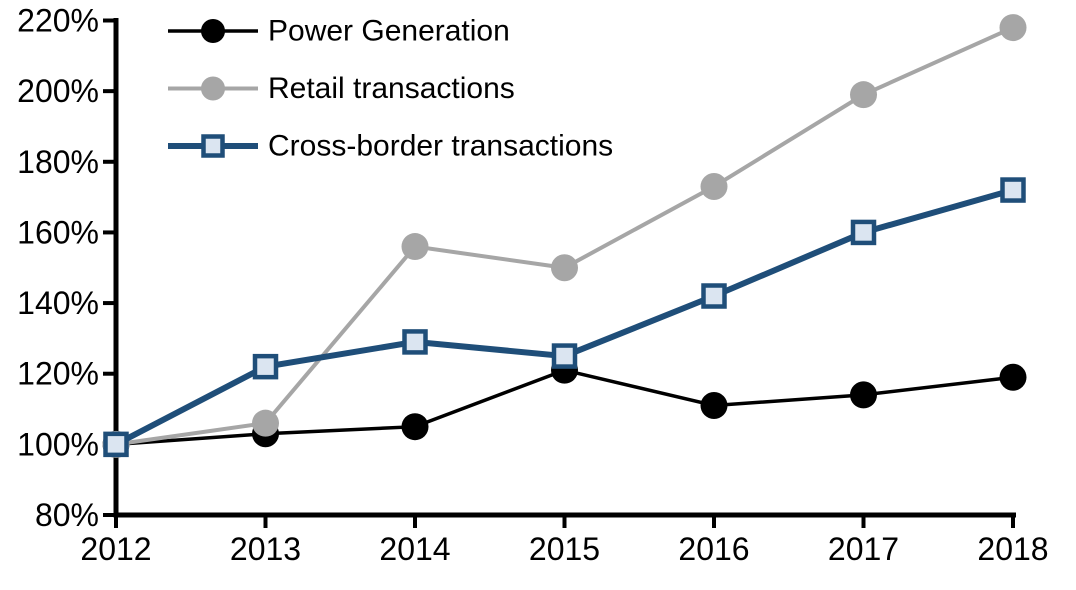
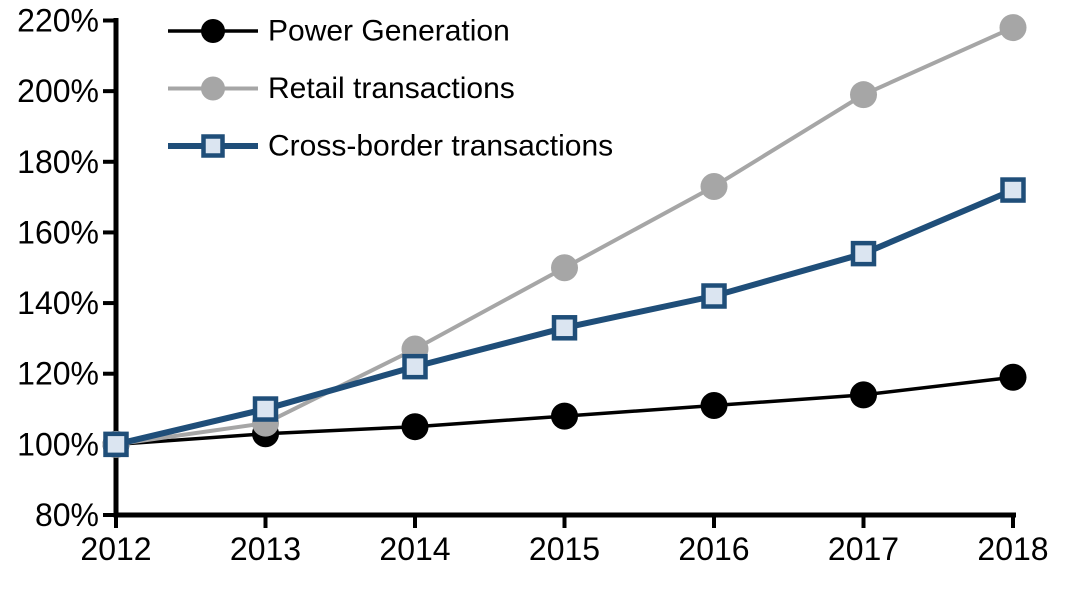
Cross-border transactions/2013: 122% -> 110%
Retail transactions/2014: 156% -> 127%
Cross-border transactions/2014: 129% -> 122%
Power Generation/2015: 121% -> 108%
Cross-border transactions/2015: 125% -> 133%
Cross-border transactions/2017: 160% -> 154%
